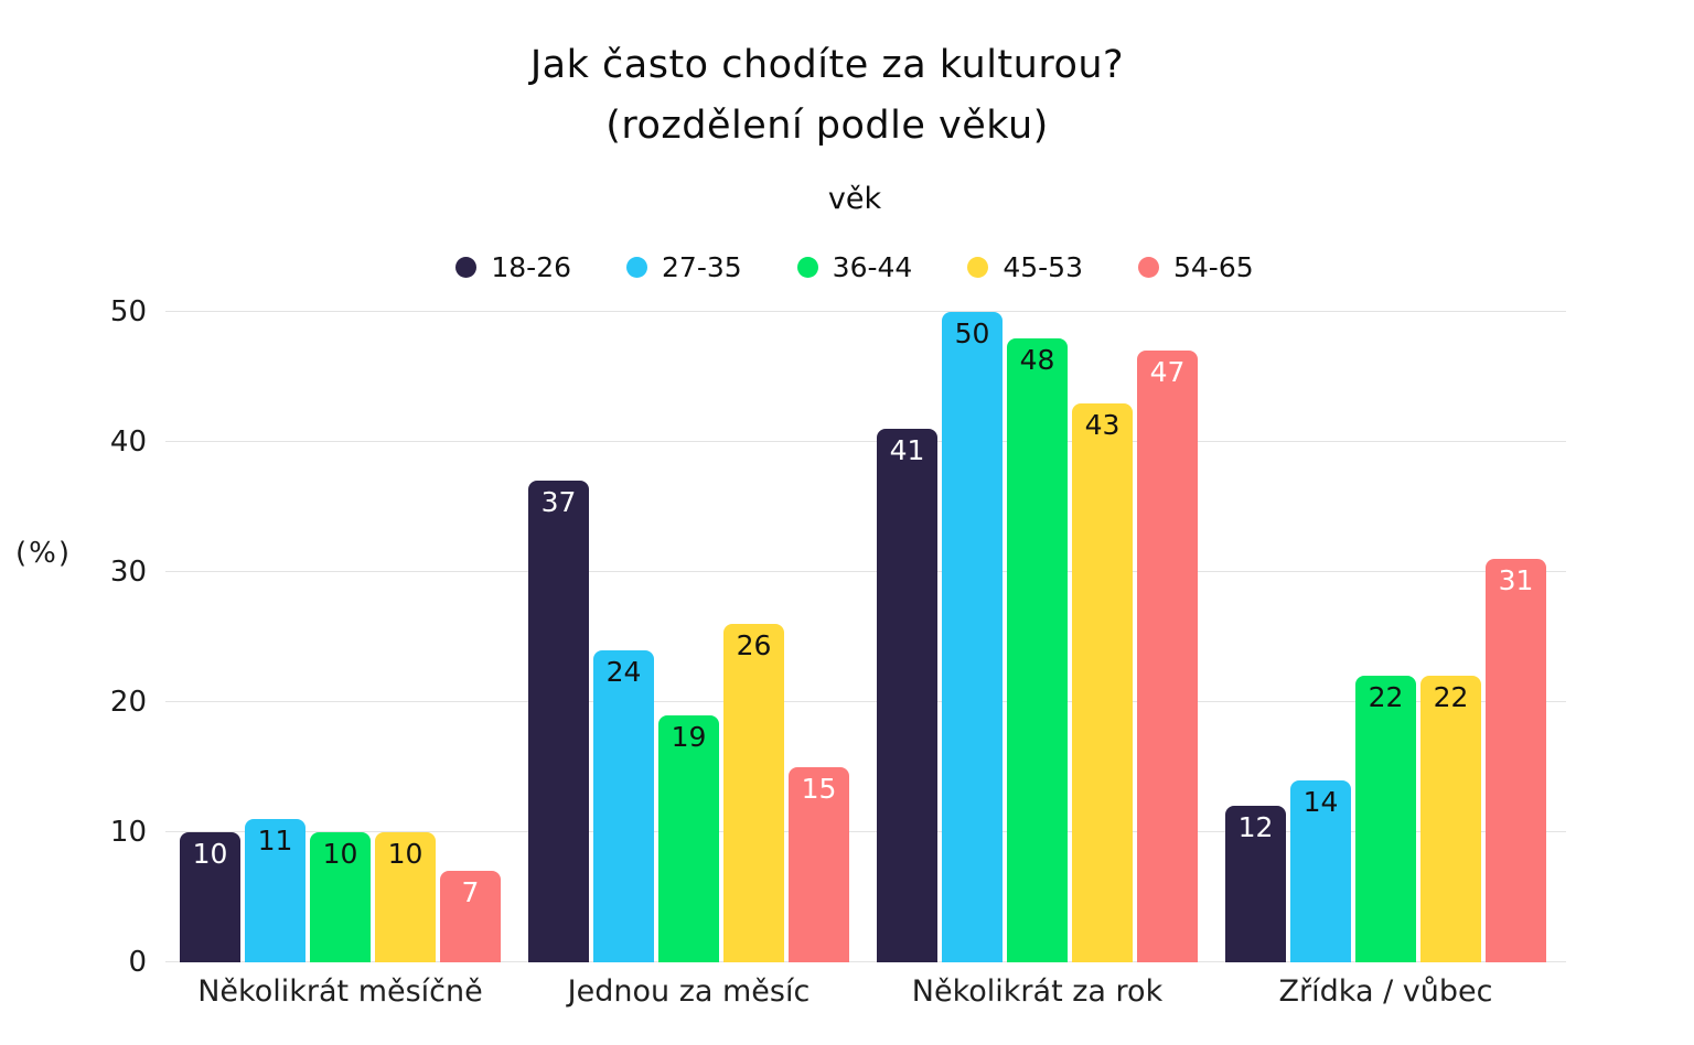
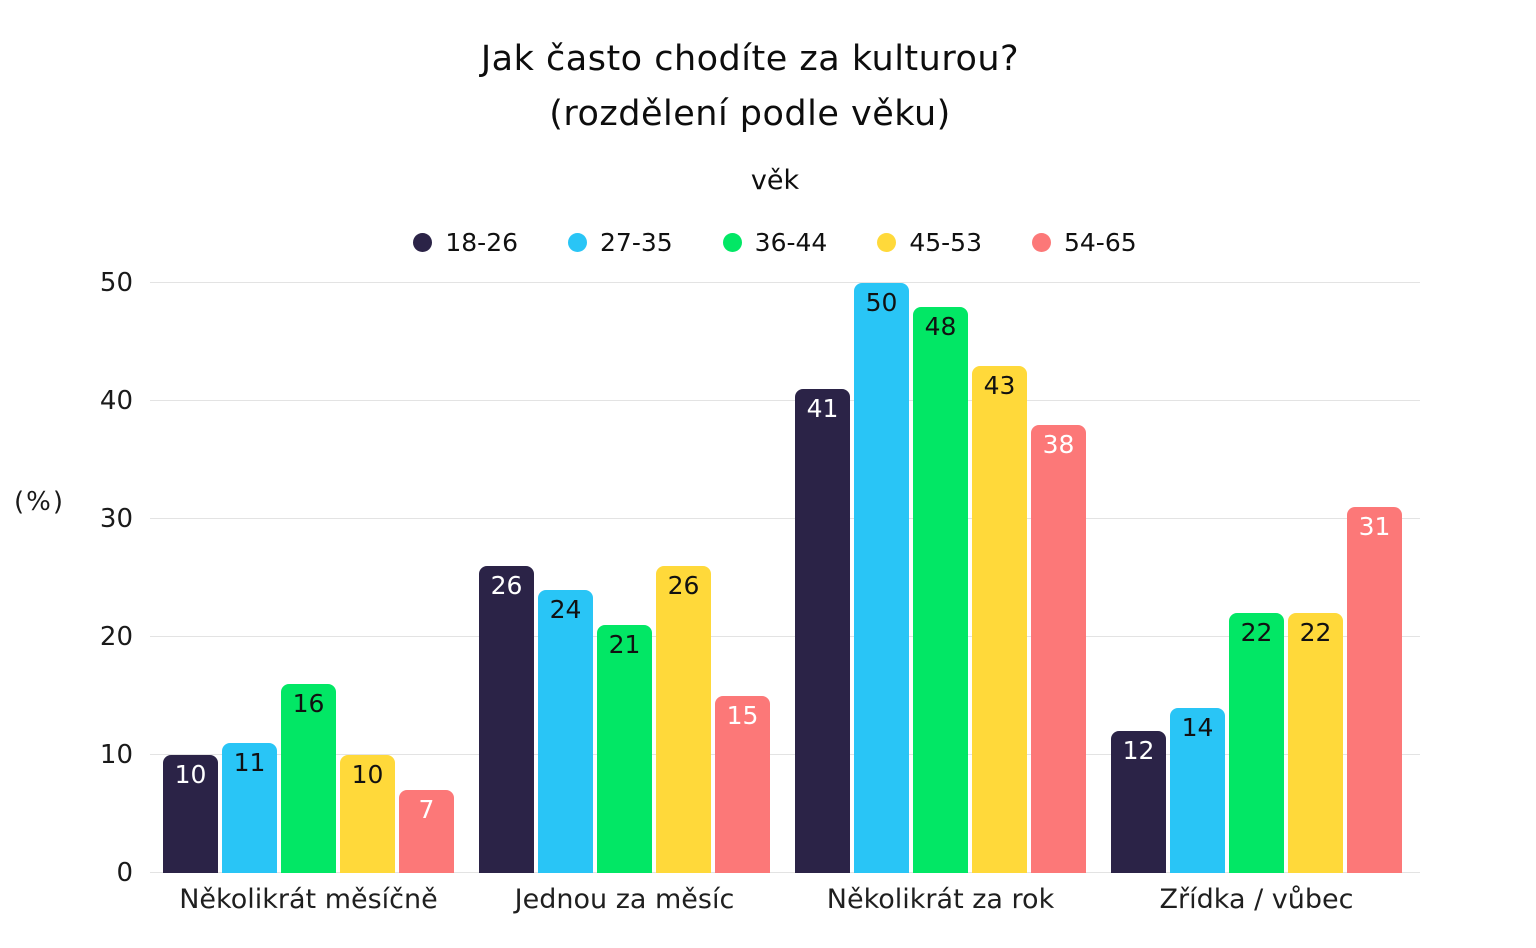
36-44/Několikrát měsíčně: 10 -> 16
18-26/Jednou za měsíc: 37 -> 26
36-44/Jednou za měsíc: 19 -> 21
54-65/Několikrát za rok: 47 -> 38
